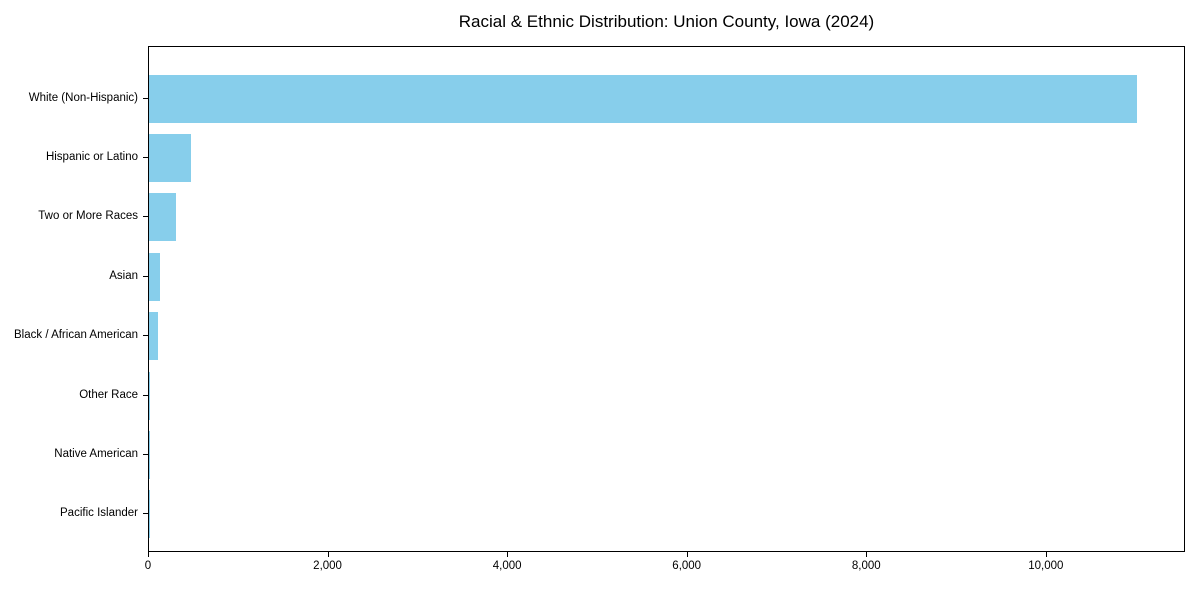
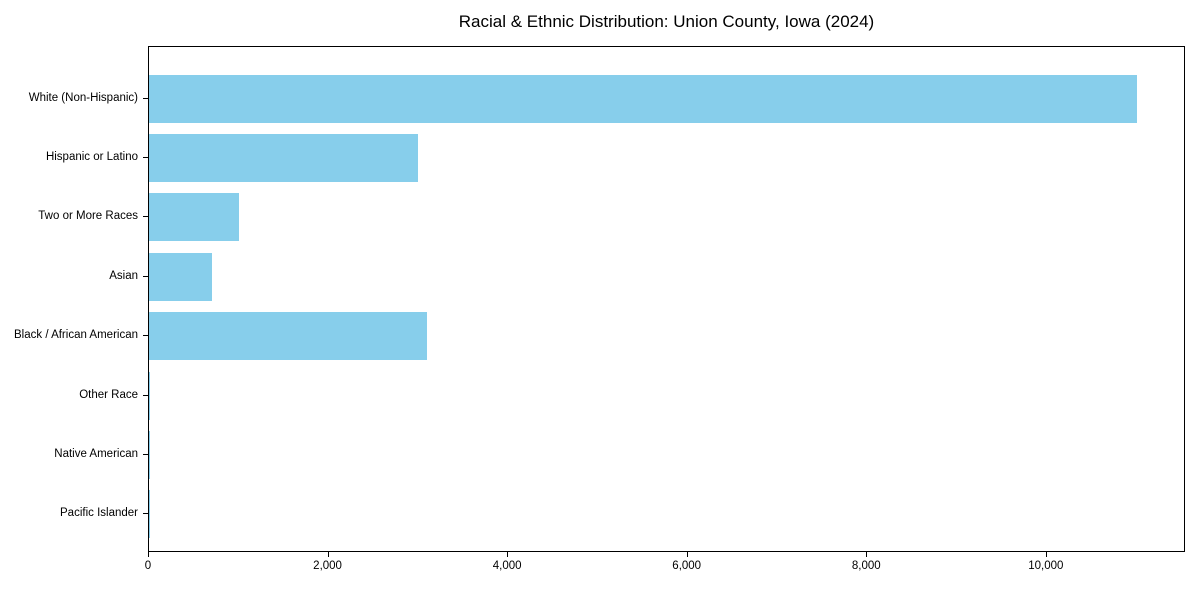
Hispanic or Latino: 500 -> 3000
Two or More Races: 300 -> 1000
Asian: 100 -> 700
Black / African American: 100 -> 3100
